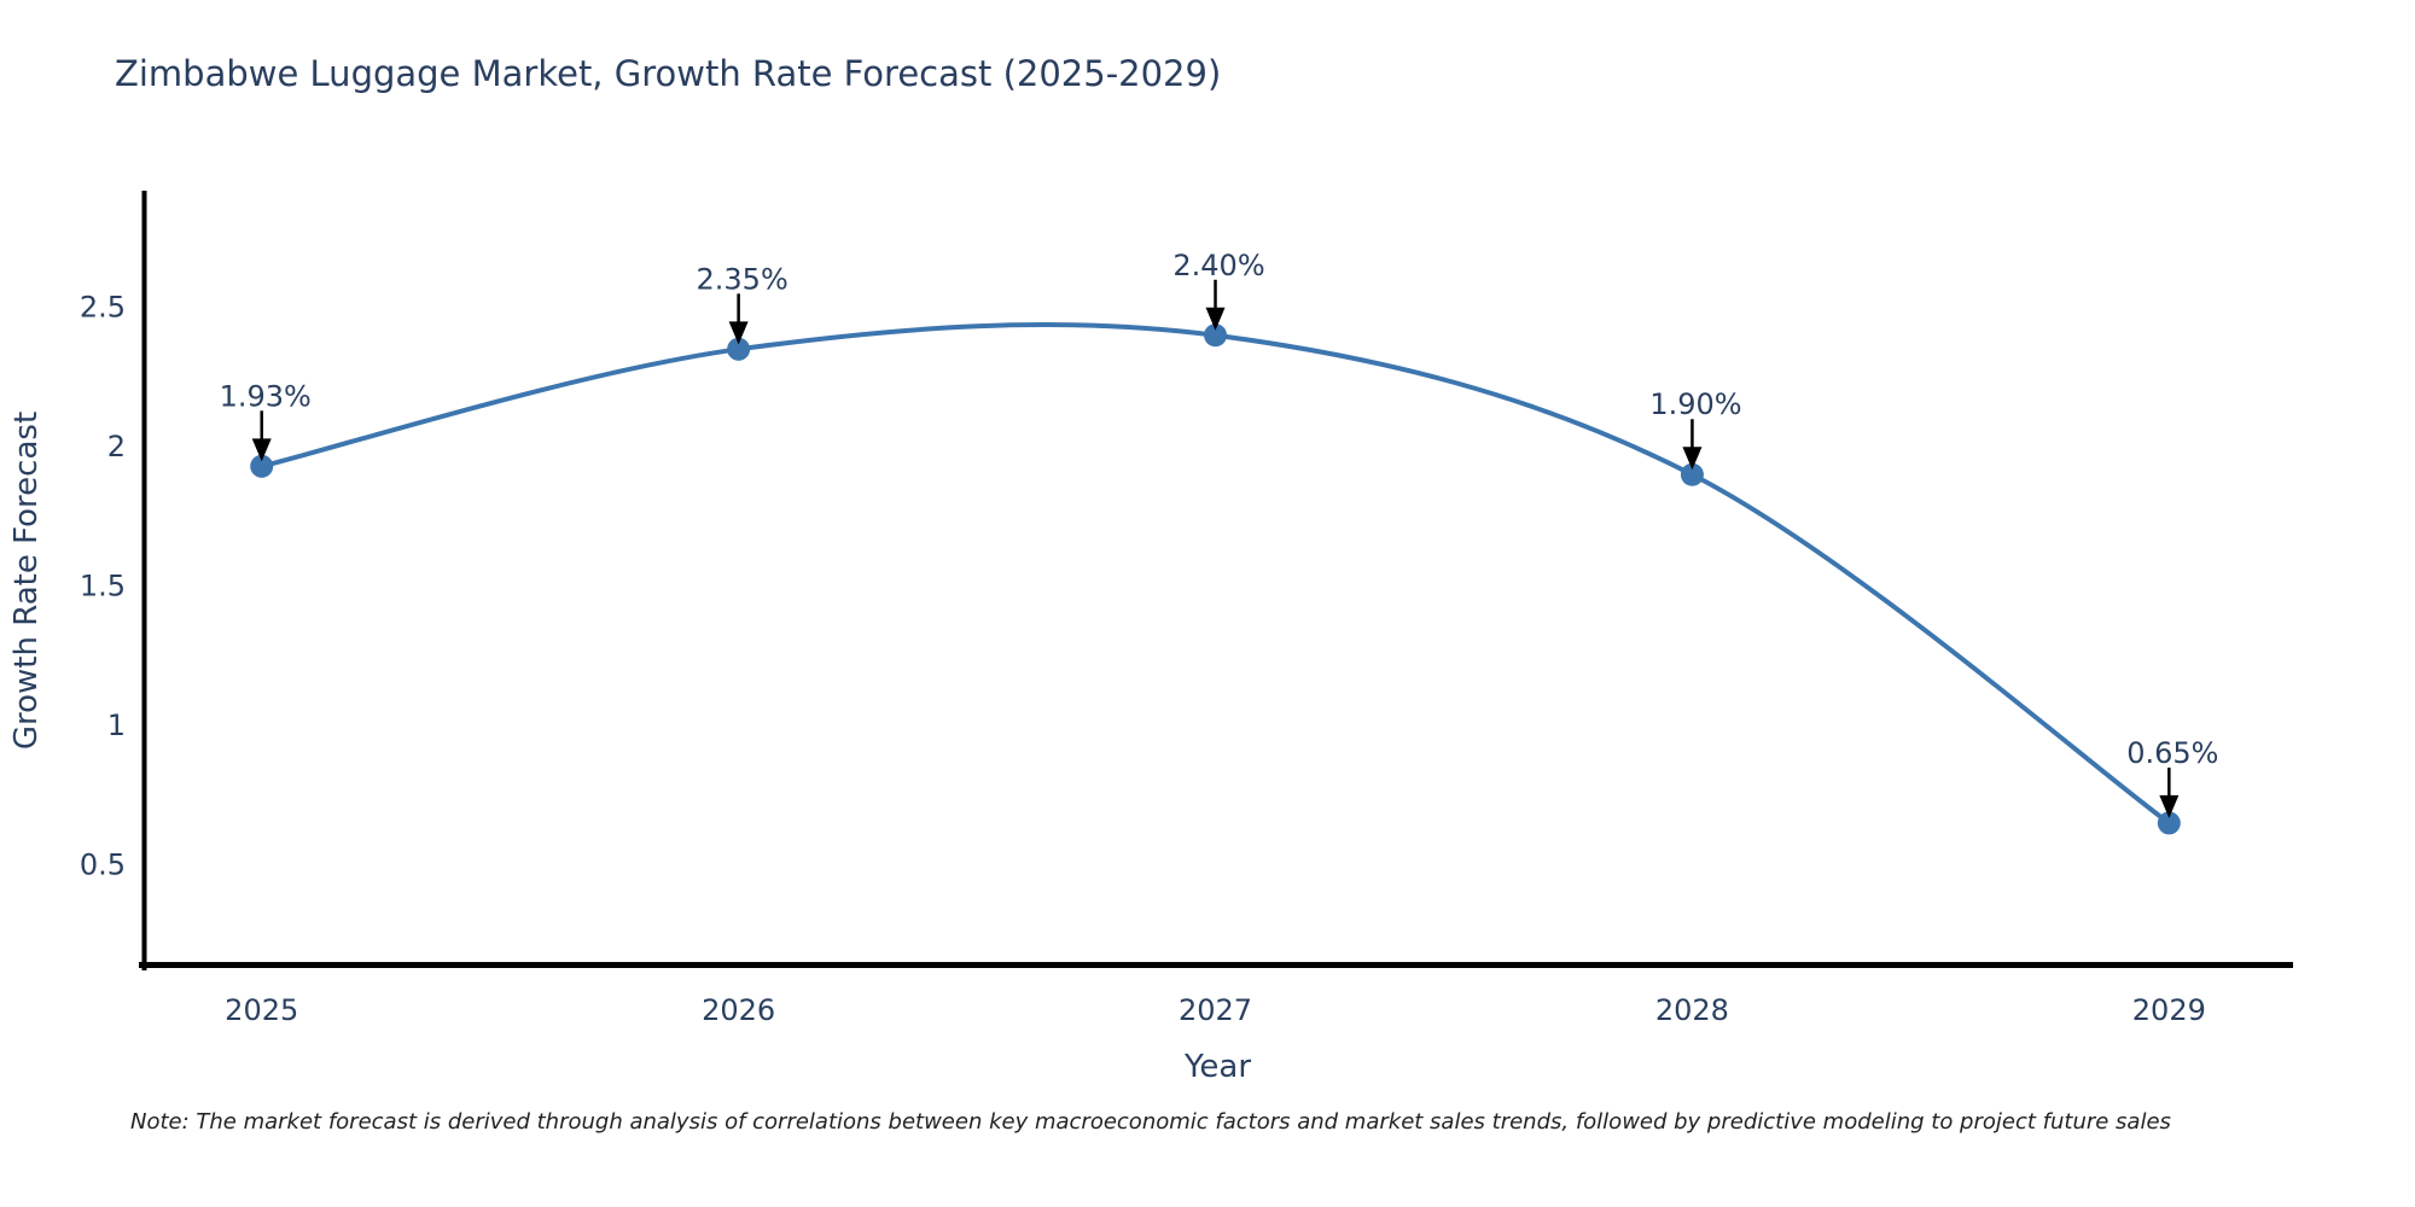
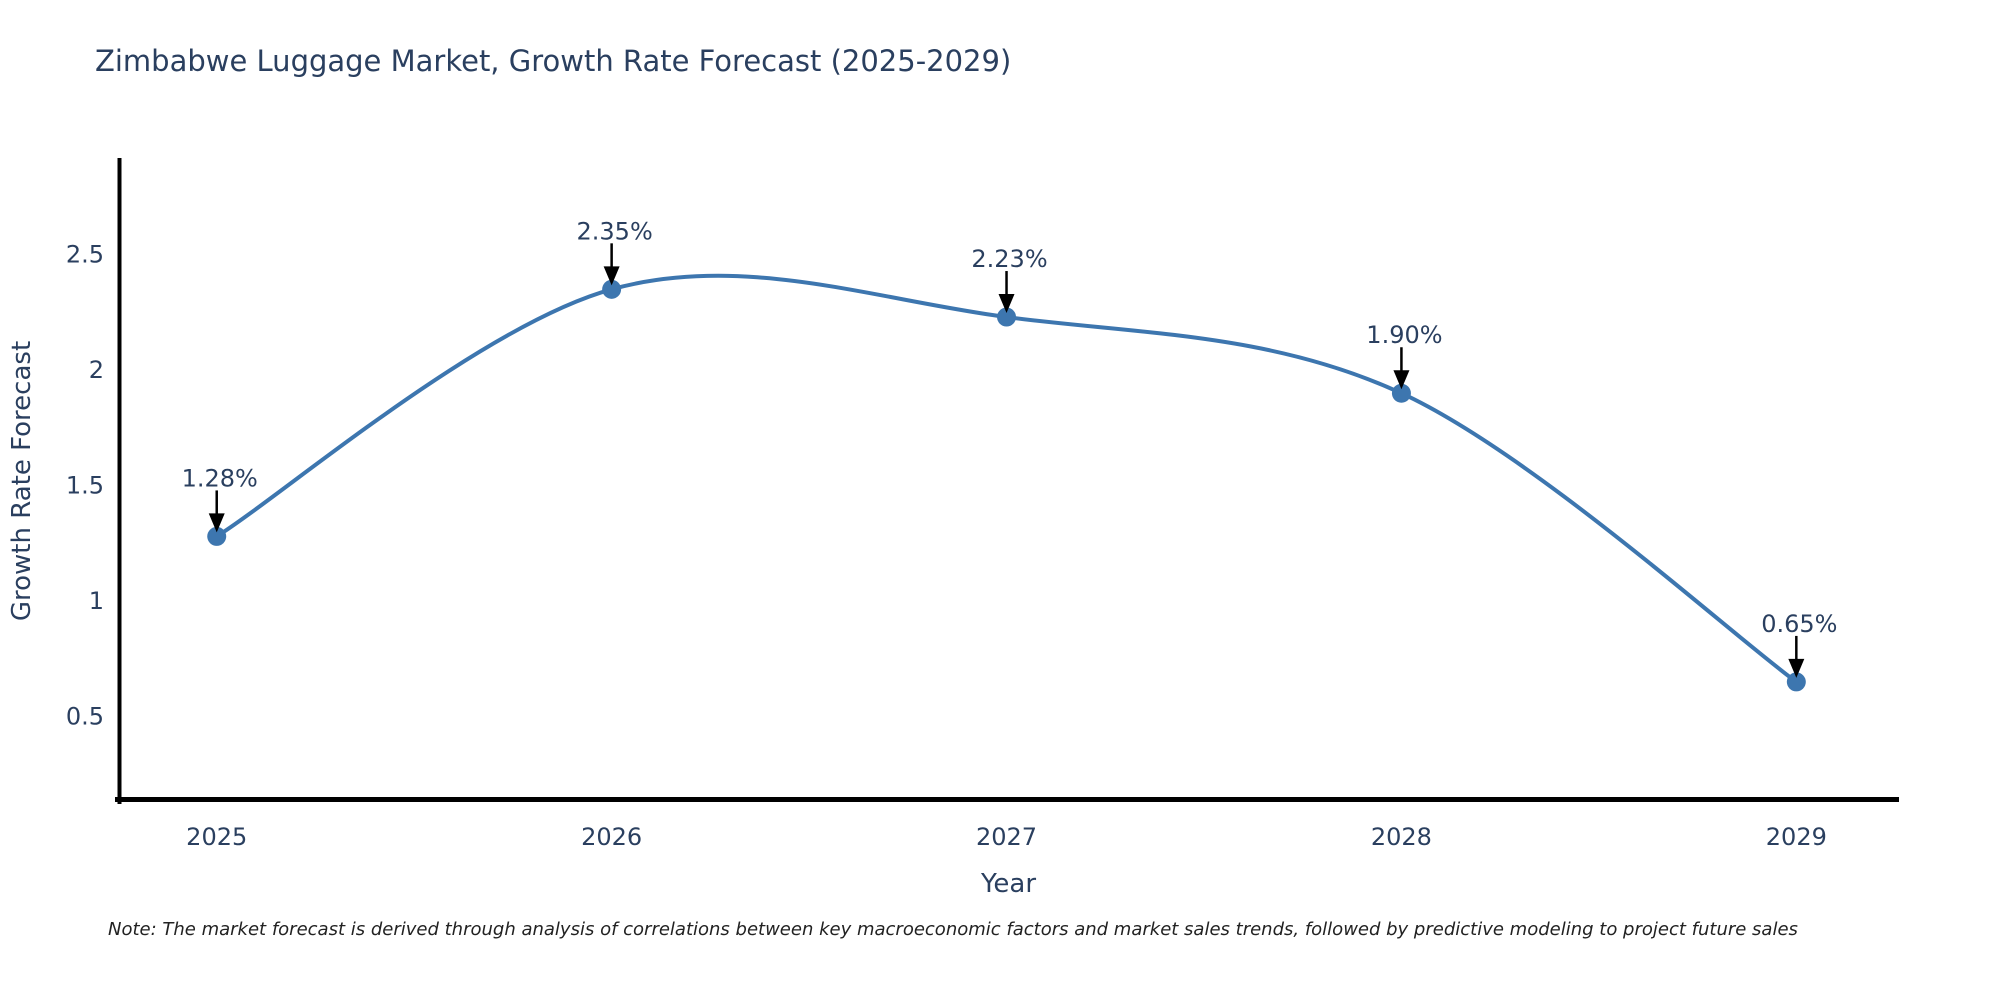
2025: 1.93% -> 1.28%
2027: 2.40% -> 2.23%
